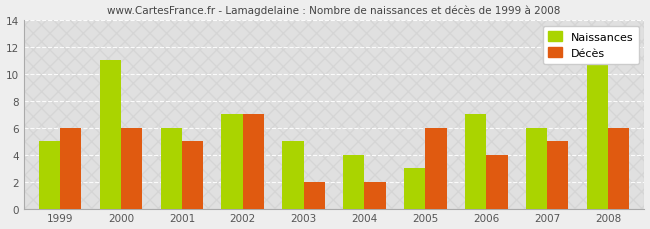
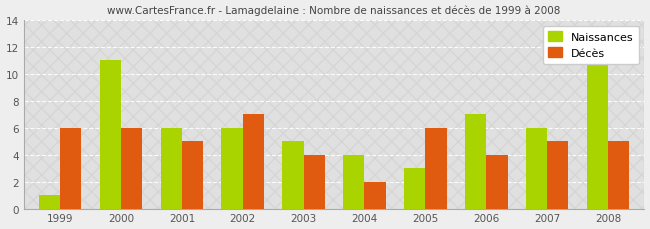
Naissances/1999: 5 -> 1
Naissances/2002: 7 -> 6
Décès/2003: 2 -> 4
Décès/2008: 6 -> 5
